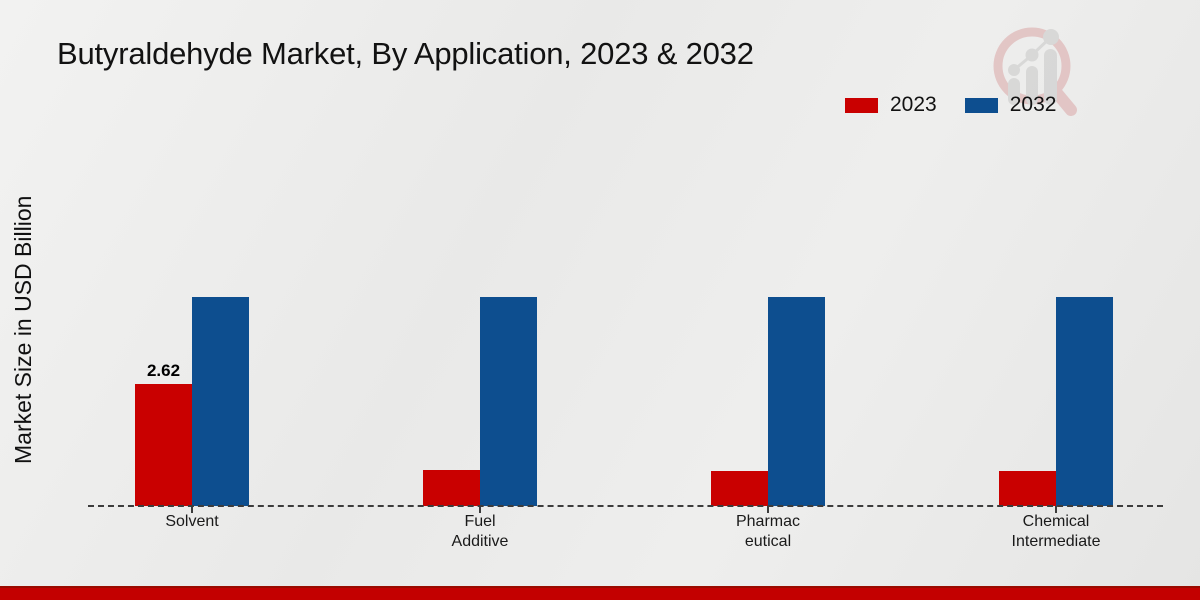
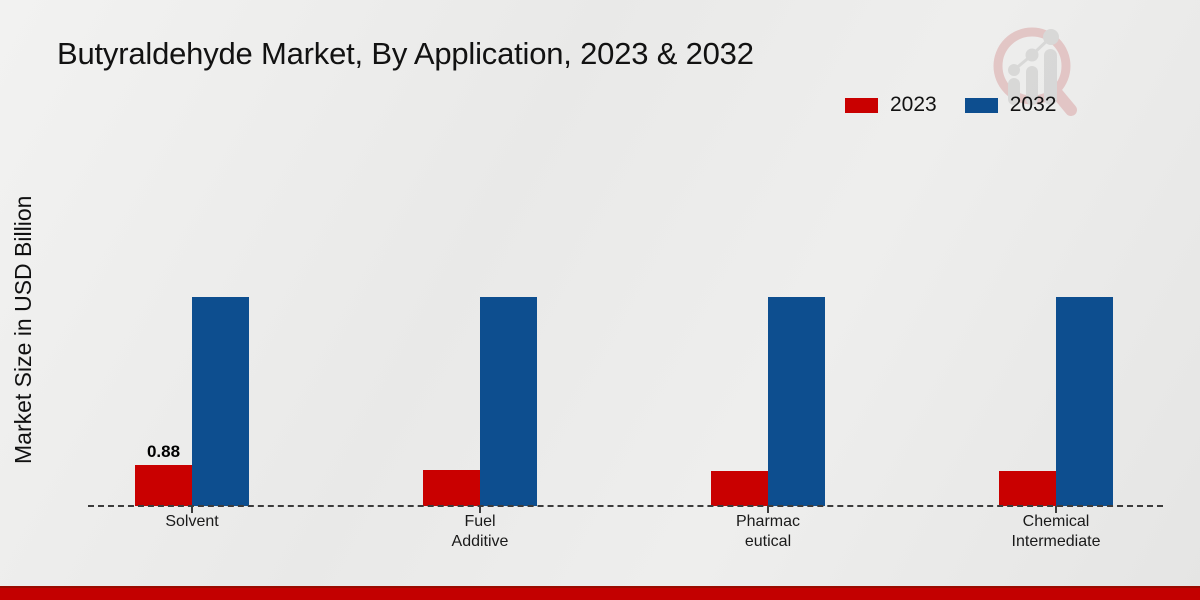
2023/Solvent: 2.62 -> 0.88
